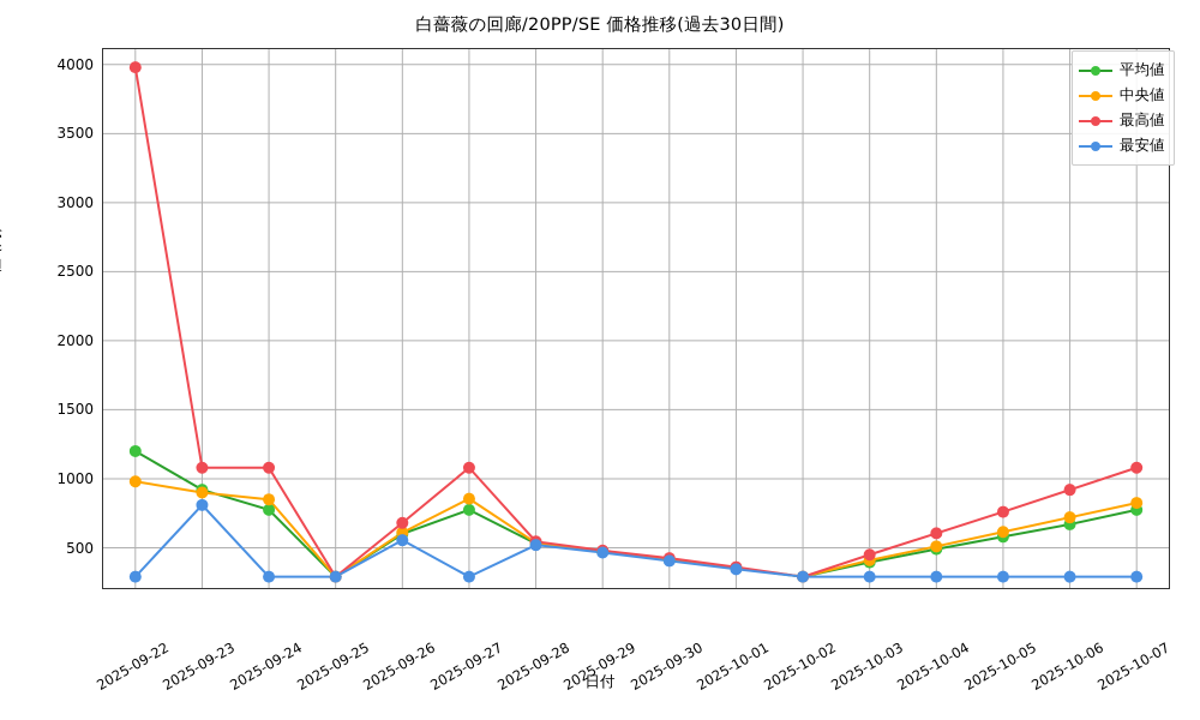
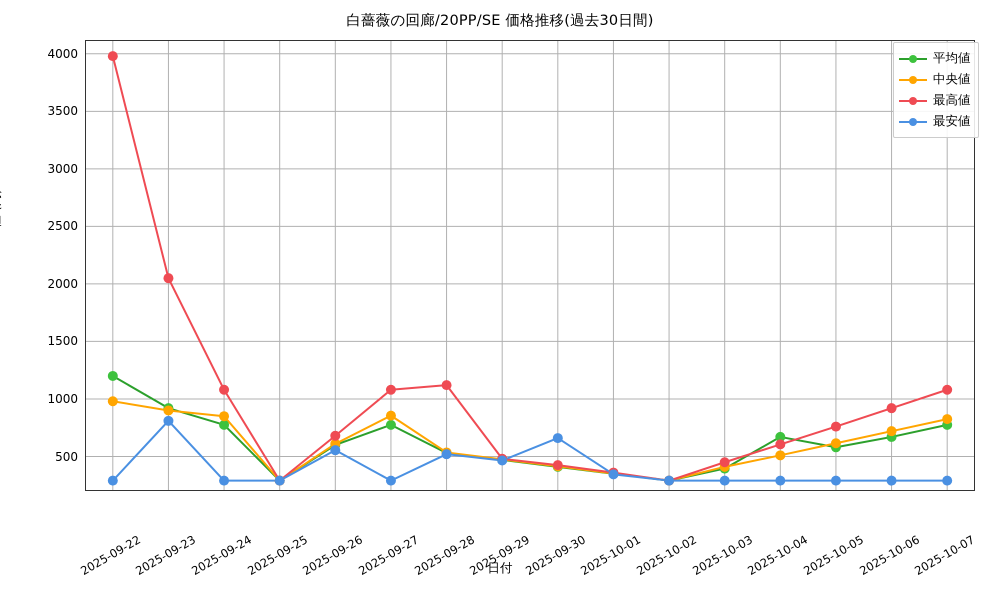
最高値/2025-09-23: 1080 -> 2050
最高値/2025-09-28: 540 -> 1120
最安値/2025-09-30: 400 -> 660
平均値/2025-10-04: 490 -> 670
